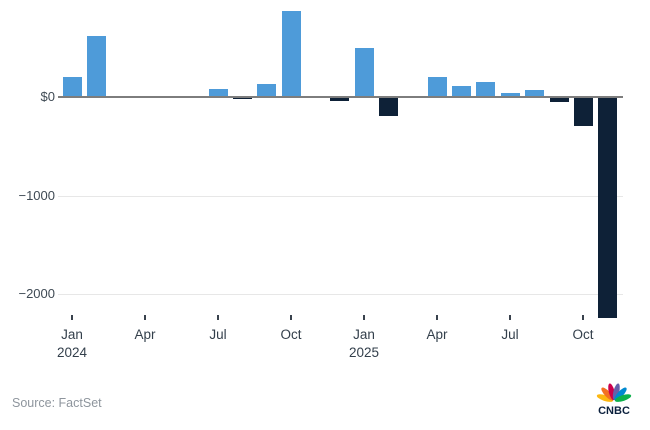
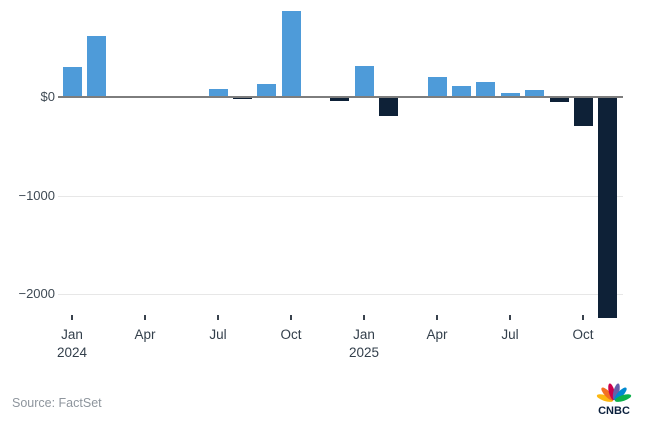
Jan 2024: $200 -> $300
Jan 2025: $500 -> $300
